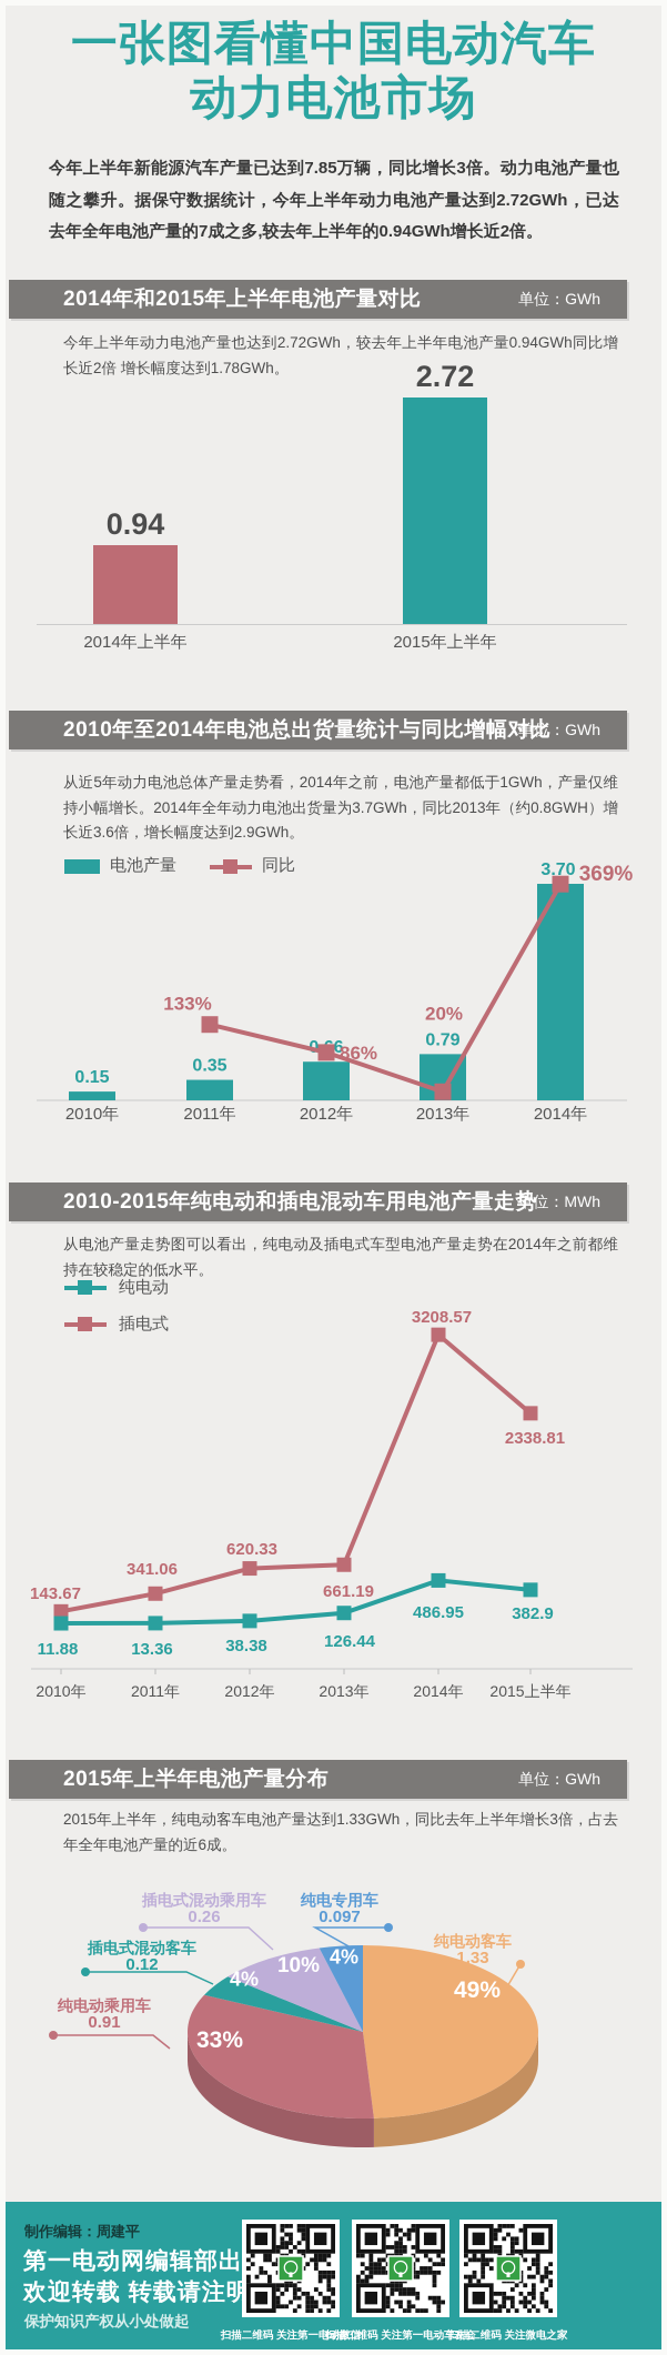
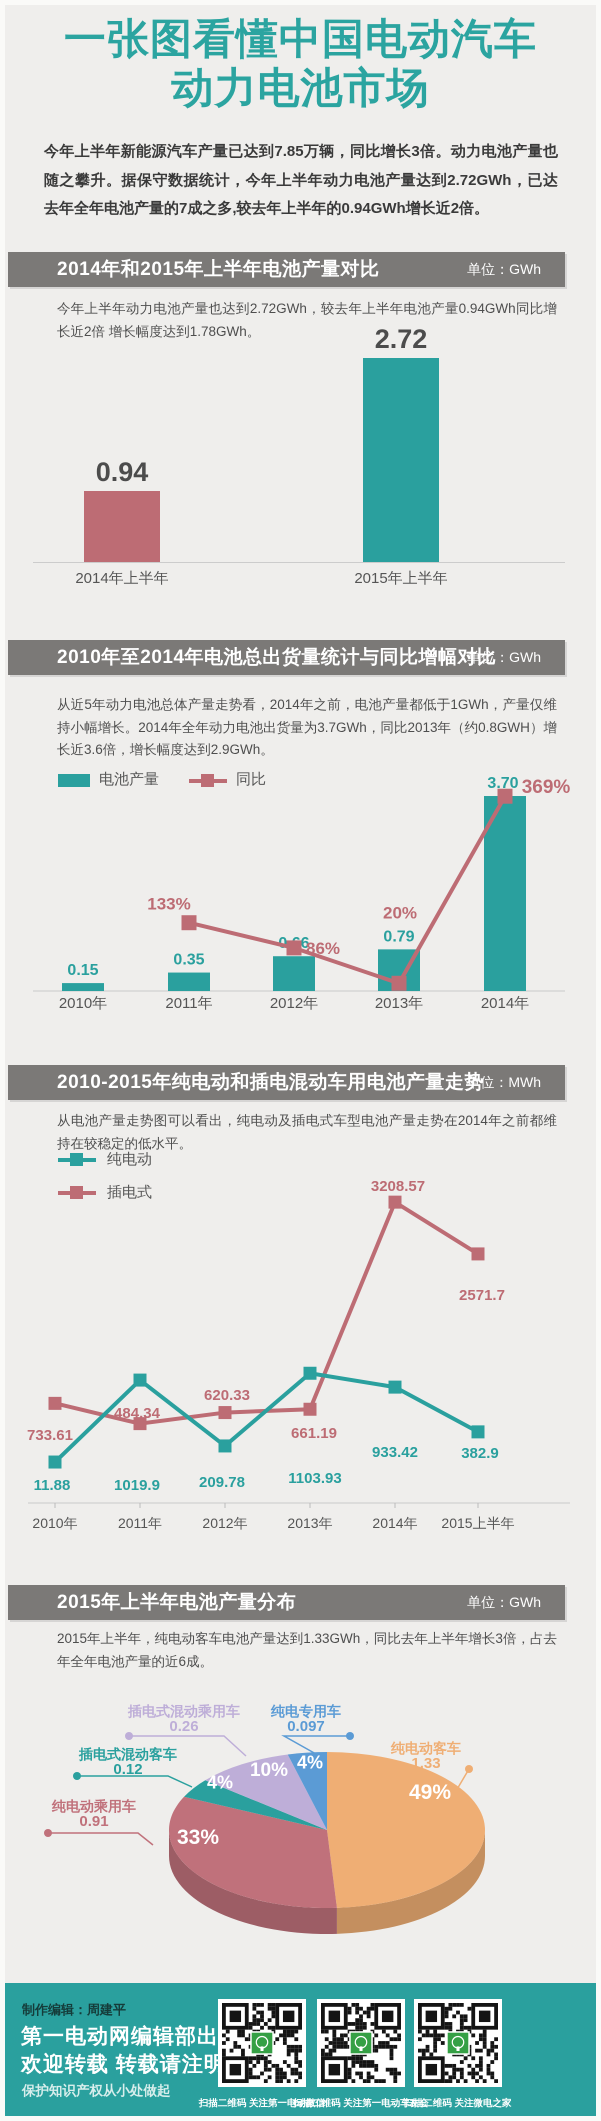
2010-2015年纯电动和插电混动车用电池产量走势/插电式/2010年: 143.67 -> 733.61
2010-2015年纯电动和插电混动车用电池产量走势/纯电动/2011年: 13.36 -> 1019.9
2010-2015年纯电动和插电混动车用电池产量走势/插电式/2011年: 341.06 -> 484.34
2010-2015年纯电动和插电混动车用电池产量走势/纯电动/2012年: 38.38 -> 209.78
2010-2015年纯电动和插电混动车用电池产量走势/纯电动/2013年: 126.44 -> 1103.93
2010-2015年纯电动和插电混动车用电池产量走势/纯电动/2014年: 486.95 -> 933.42
2010-2015年纯电动和插电混动车用电池产量走势/插电式/2015上半年: 2338.81 -> 2571.7
